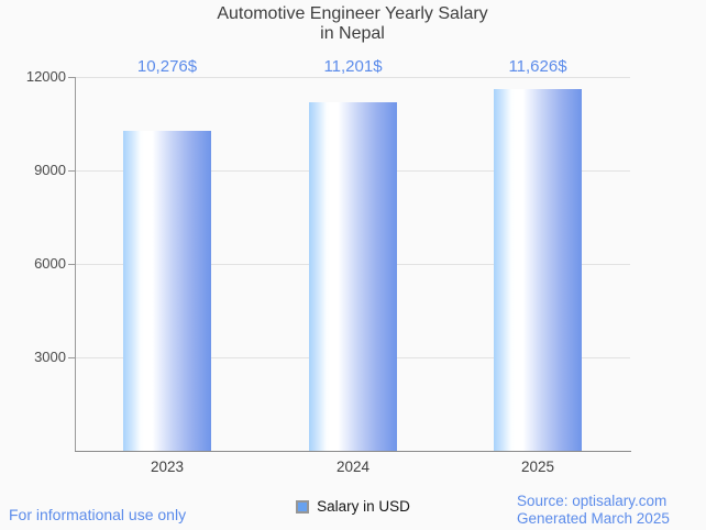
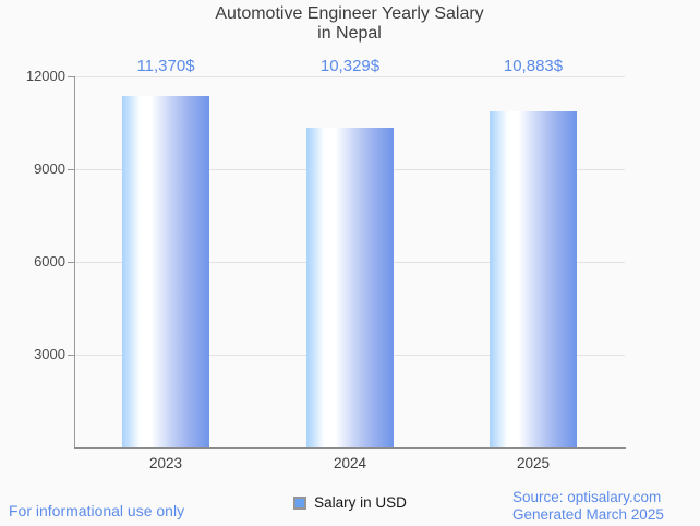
2023: 10,276 -> 11,370
2024: 11,201 -> 10,329
2025: 11,626 -> 10,883
